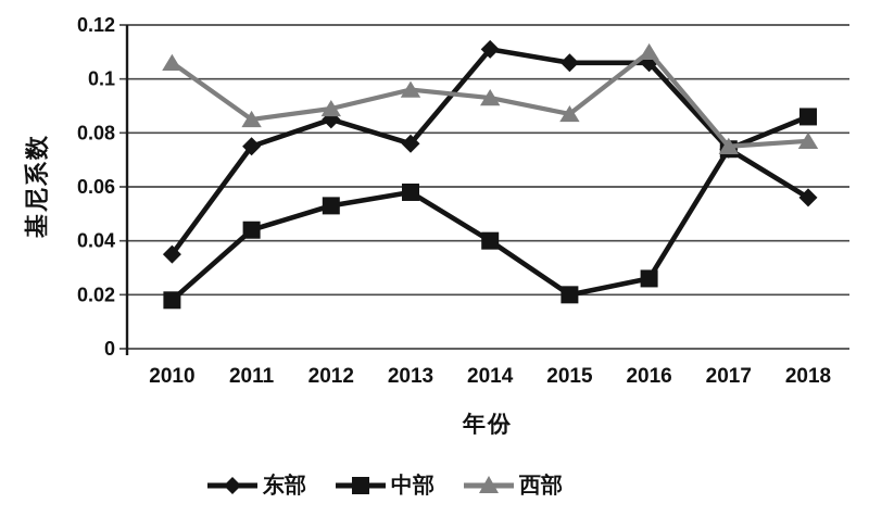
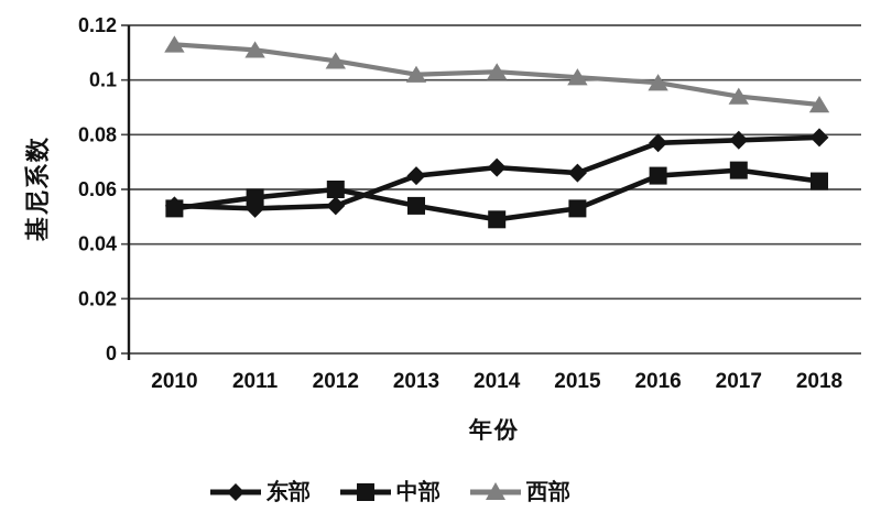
东部/2010: 0.035 -> 0.054
中部/2010: 0.018 -> 0.053
西部/2010: 0.106 -> 0.113
东部/2011: 0.075 -> 0.053
中部/2011: 0.044 -> 0.057
西部/2011: 0.085 -> 0.111
东部/2012: 0.085 -> 0.054
中部/2012: 0.053 -> 0.060
西部/2012: 0.089 -> 0.107
东部/2013: 0.076 -> 0.065
中部/2013: 0.058 -> 0.054
西部/2013: 0.096 -> 0.102
东部/2014: 0.111 -> 0.068
中部/2014: 0.040 -> 0.049
西部/2014: 0.093 -> 0.103
东部/2015: 0.106 -> 0.066
中部/2015: 0.020 -> 0.053
西部/2015: 0.087 -> 0.101
东部/2016: 0.106 -> 0.077
中部/2016: 0.026 -> 0.065
西部/2016: 0.110 -> 0.099
东部/2017: 0.074 -> 0.078
中部/2017: 0.074 -> 0.067
西部/2017: 0.075 -> 0.094
东部/2018: 0.056 -> 0.079
中部/2018: 0.086 -> 0.063
西部/2018: 0.077 -> 0.091
